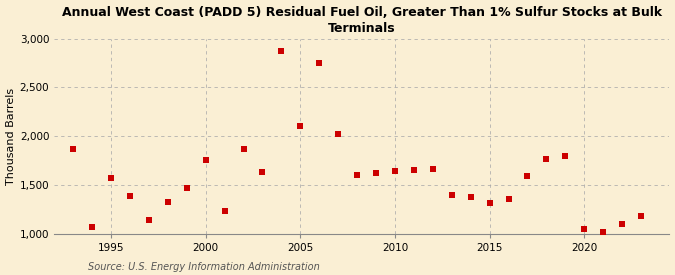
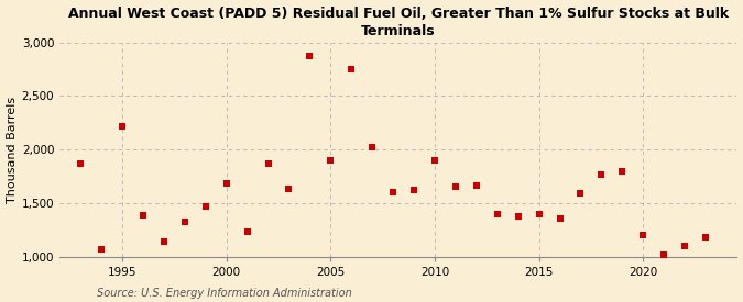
1995: 1,570 -> 2,220
2000: 1,760 -> 1,680
2005: 2,100 -> 1,900
2010: 1,640 -> 1,900
2015: 1,320 -> 1,400
2020: 1,050 -> 1,200
